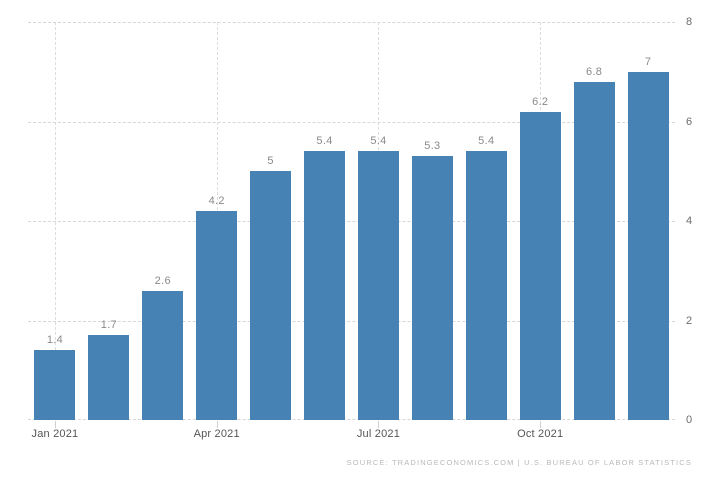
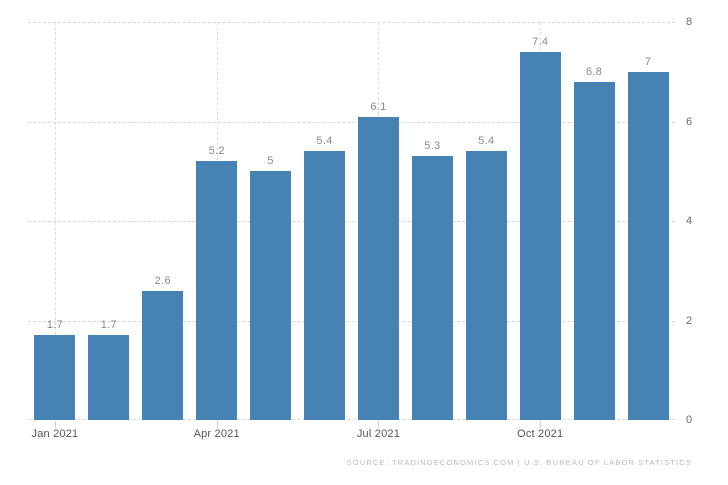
Jan 2021: 1.4 -> 1.7
Apr 2021: 4.2 -> 5.2
Jul 2021: 5.4 -> 6.1
Oct 2021: 6.2 -> 7.4
